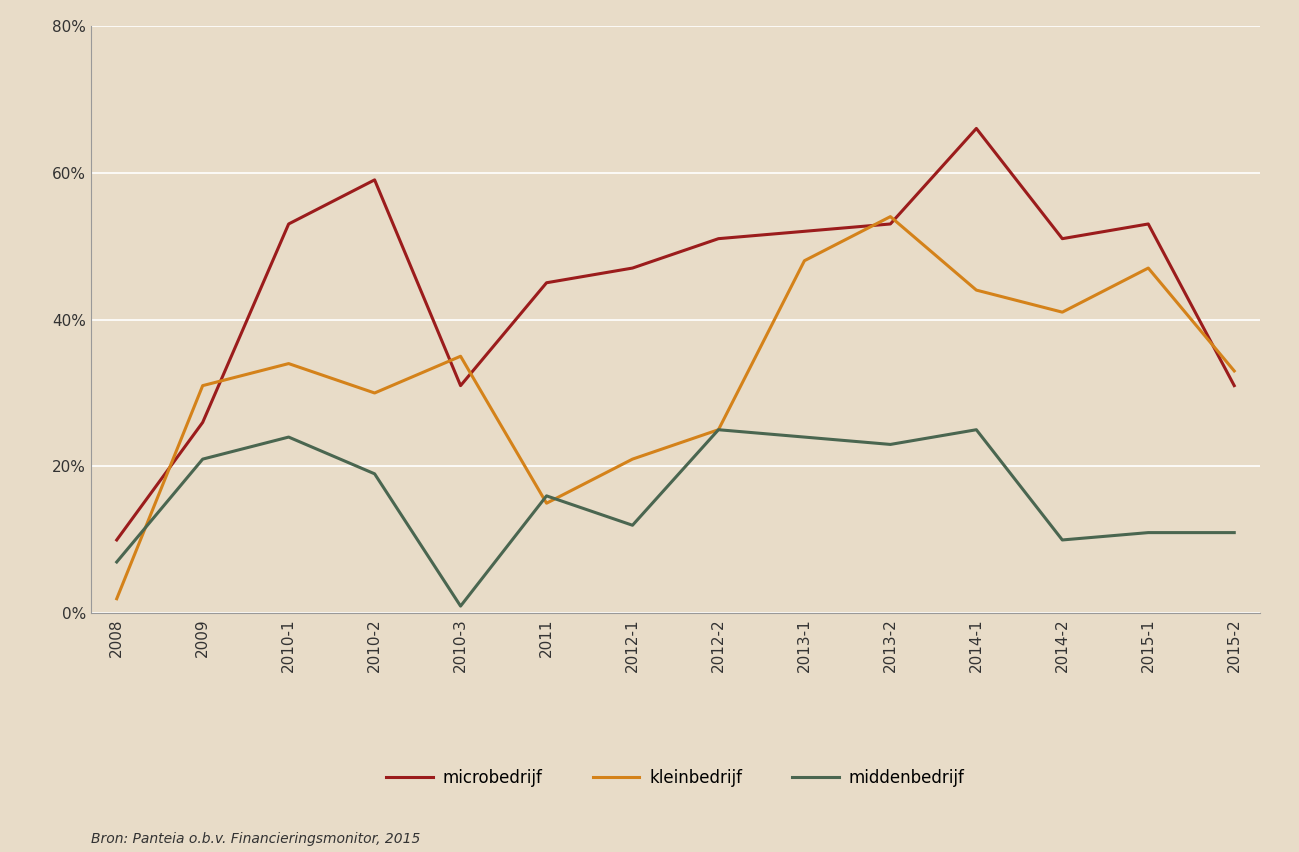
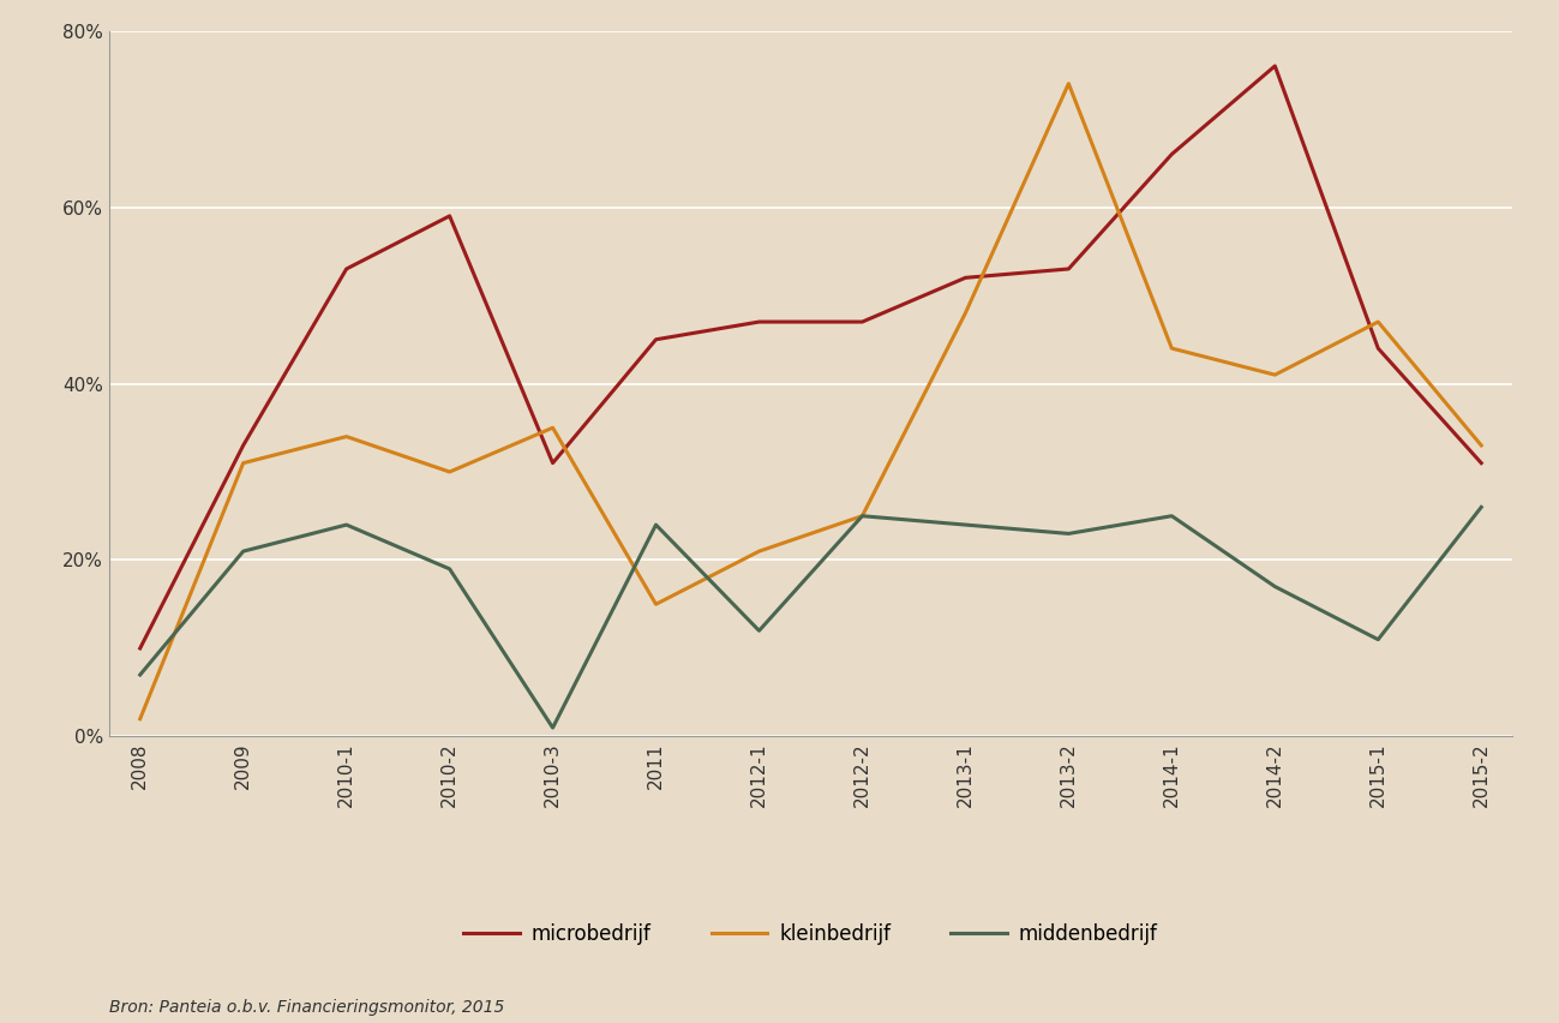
microbedrijf/2009: 26% -> 33%
middenbedrijf/2011: 16% -> 24%
microbedrijf/2012-2: 51% -> 47%
kleinbedrijf/2013-2: 54% -> 74%
microbedrijf/2014-2: 51% -> 76%
middenbedrijf/2014-2: 10% -> 17%
microbedrijf/2015-1: 53% -> 44%
middenbedrijf/2015-2: 11% -> 26%
